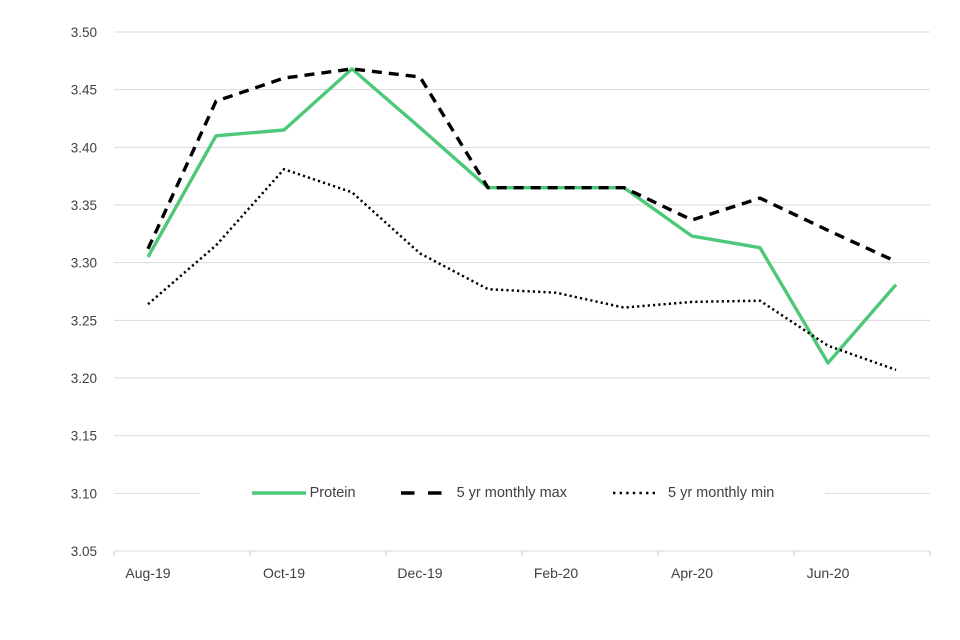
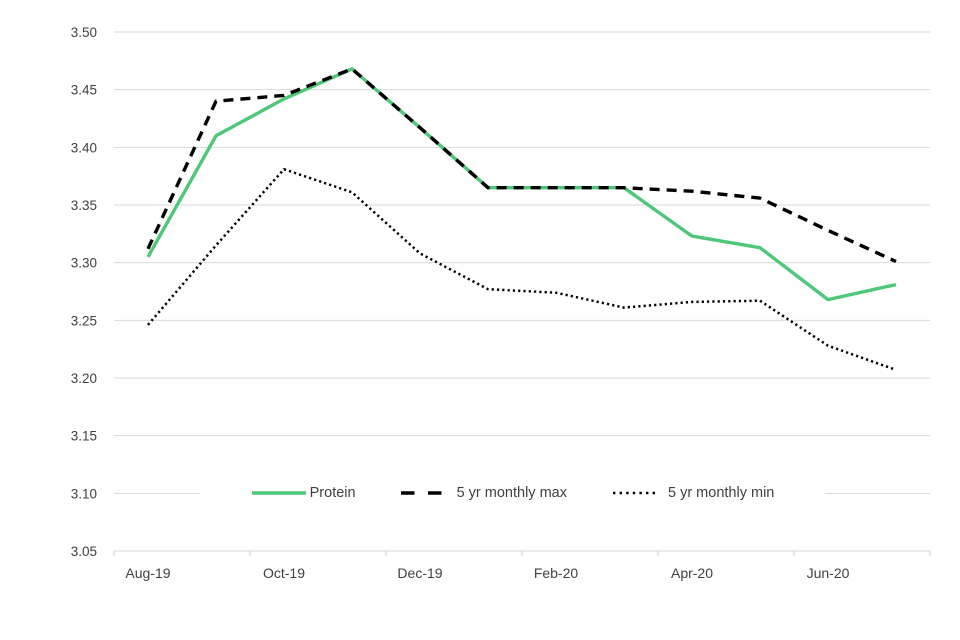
5 yr monthly min/Aug-19: 3.264 -> 3.246
Protein/Oct-19: 3.415 -> 3.442
5 yr monthly max/Oct-19: 3.460 -> 3.445
5 yr monthly max/Dec-19: 3.461 -> 3.417
5 yr monthly max/Apr-20: 3.337 -> 3.362
Protein/Jun-20: 3.213 -> 3.268
